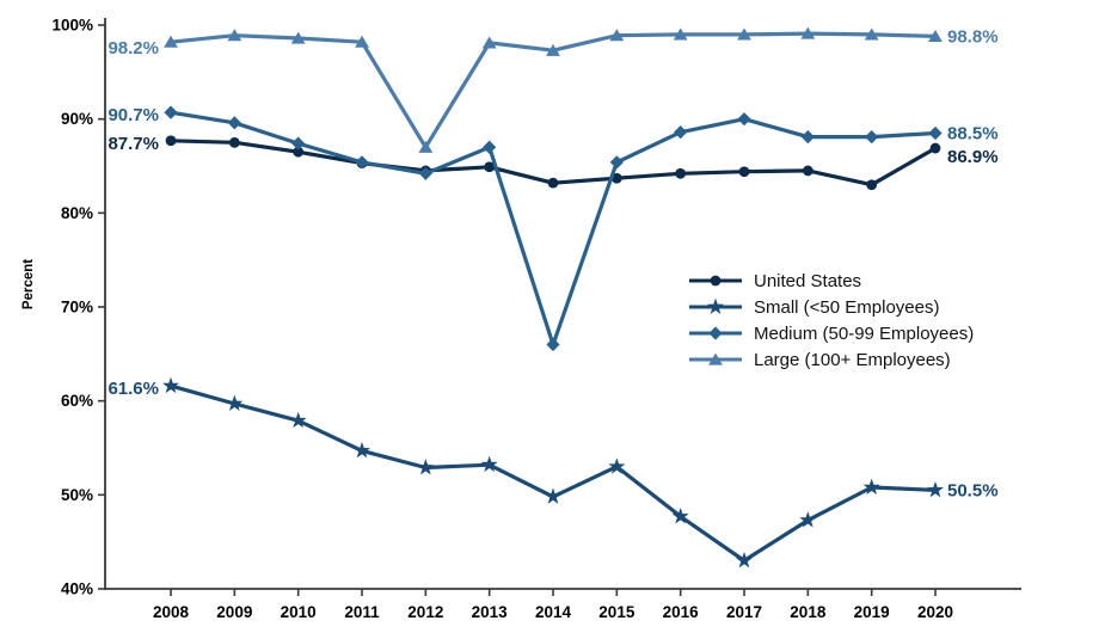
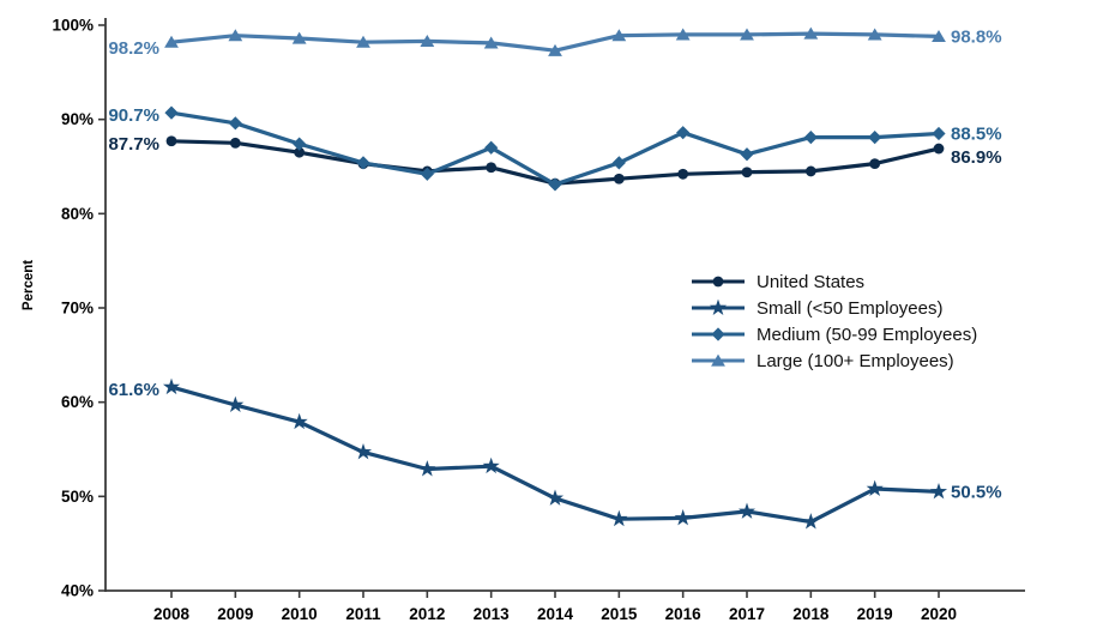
Large (100+ Employees)/2012: 87% -> 98%
Medium (50-99 Employees)/2014: 66% -> 83%
Small (<50 Employees)/2015: 53% -> 48%
Small (<50 Employees)/2017: 43% -> 48%
Medium (50-99 Employees)/2017: 90% -> 86%
United States/2019: 83% -> 85%
